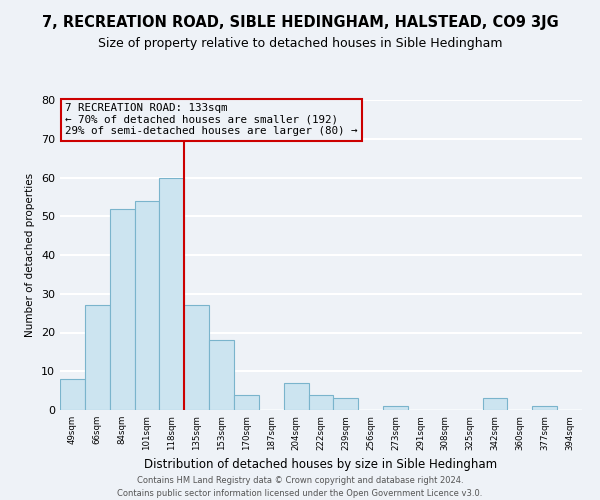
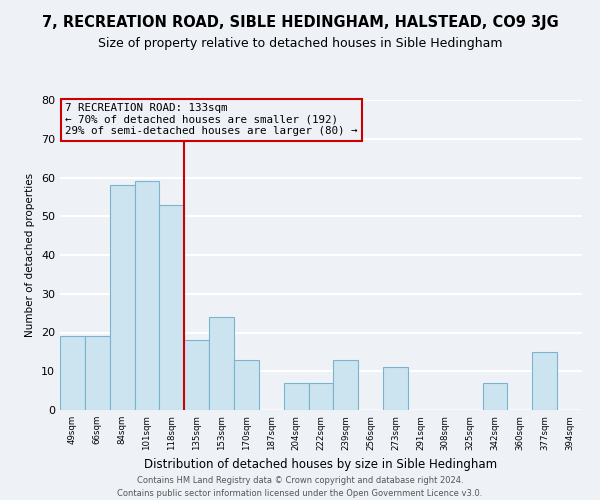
49sqm: 8 -> 19
66sqm: 27 -> 19
84sqm: 52 -> 58
101sqm: 54 -> 59
118sqm: 60 -> 53
135sqm: 27 -> 18
153sqm: 18 -> 24
170sqm: 4 -> 13
222sqm: 4 -> 7
239sqm: 3 -> 13
273sqm: 1 -> 11
342sqm: 3 -> 7
377sqm: 1 -> 15
